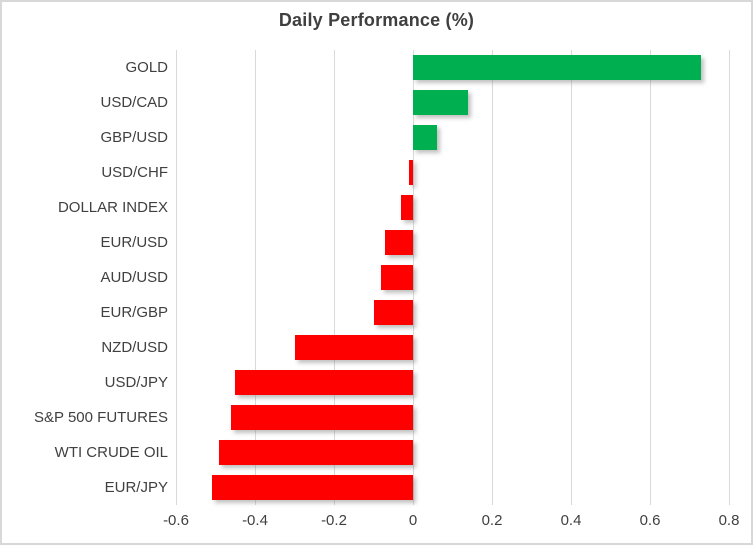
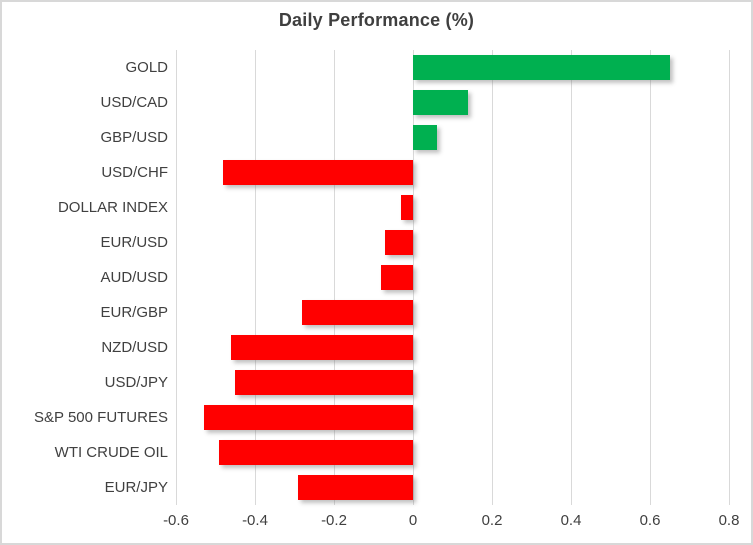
GOLD: 0.73 -> 0.65
USD/CHF: -0.01 -> -0.48
EUR/GBP: -0.10 -> -0.28
NZD/USD: -0.30 -> -0.46
S&P 500 FUTURES: -0.46 -> -0.53
EUR/JPY: -0.51 -> -0.29
